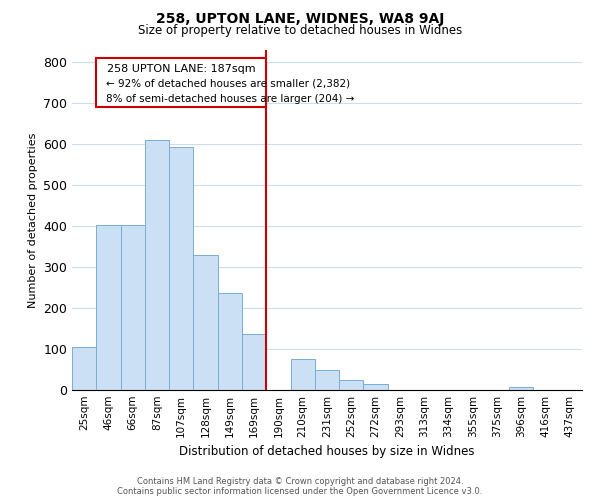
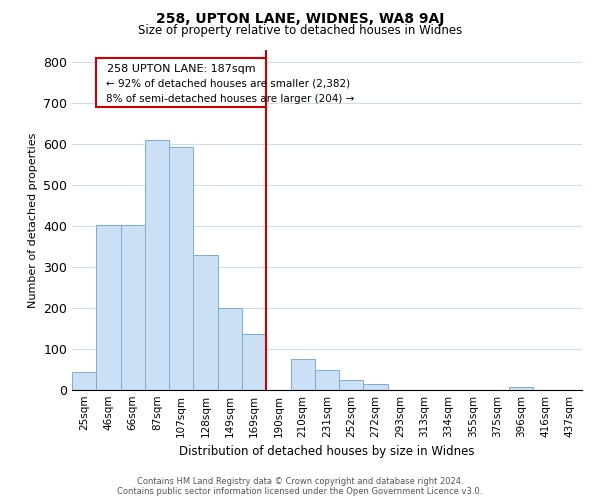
25sqm: 105 -> 45
149sqm: 238 -> 200
